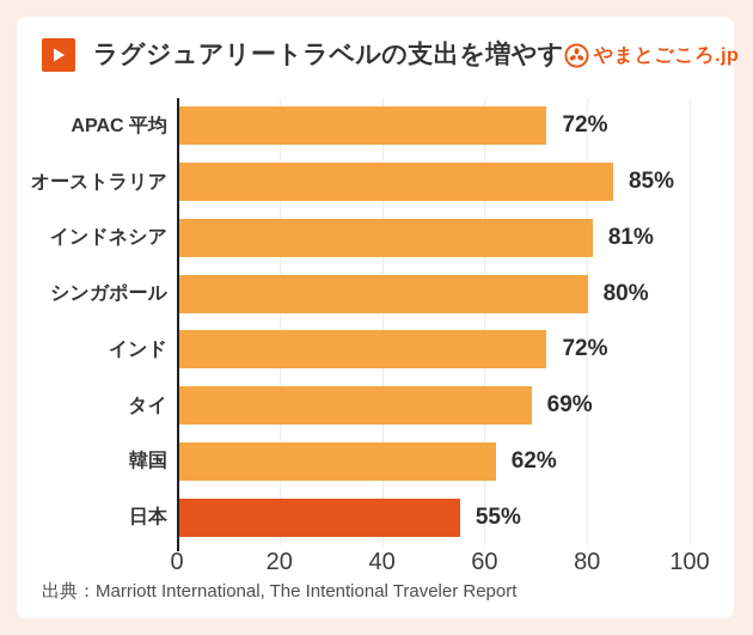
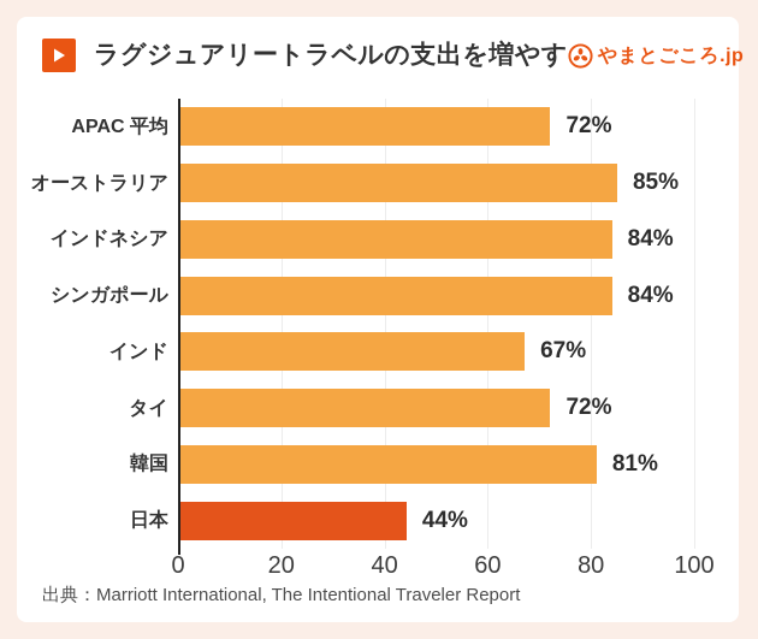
インドネシア: 81% -> 84%
シンガポール: 80% -> 84%
インド: 72% -> 67%
タイ: 69% -> 72%
韓国: 62% -> 81%
日本: 55% -> 44%
